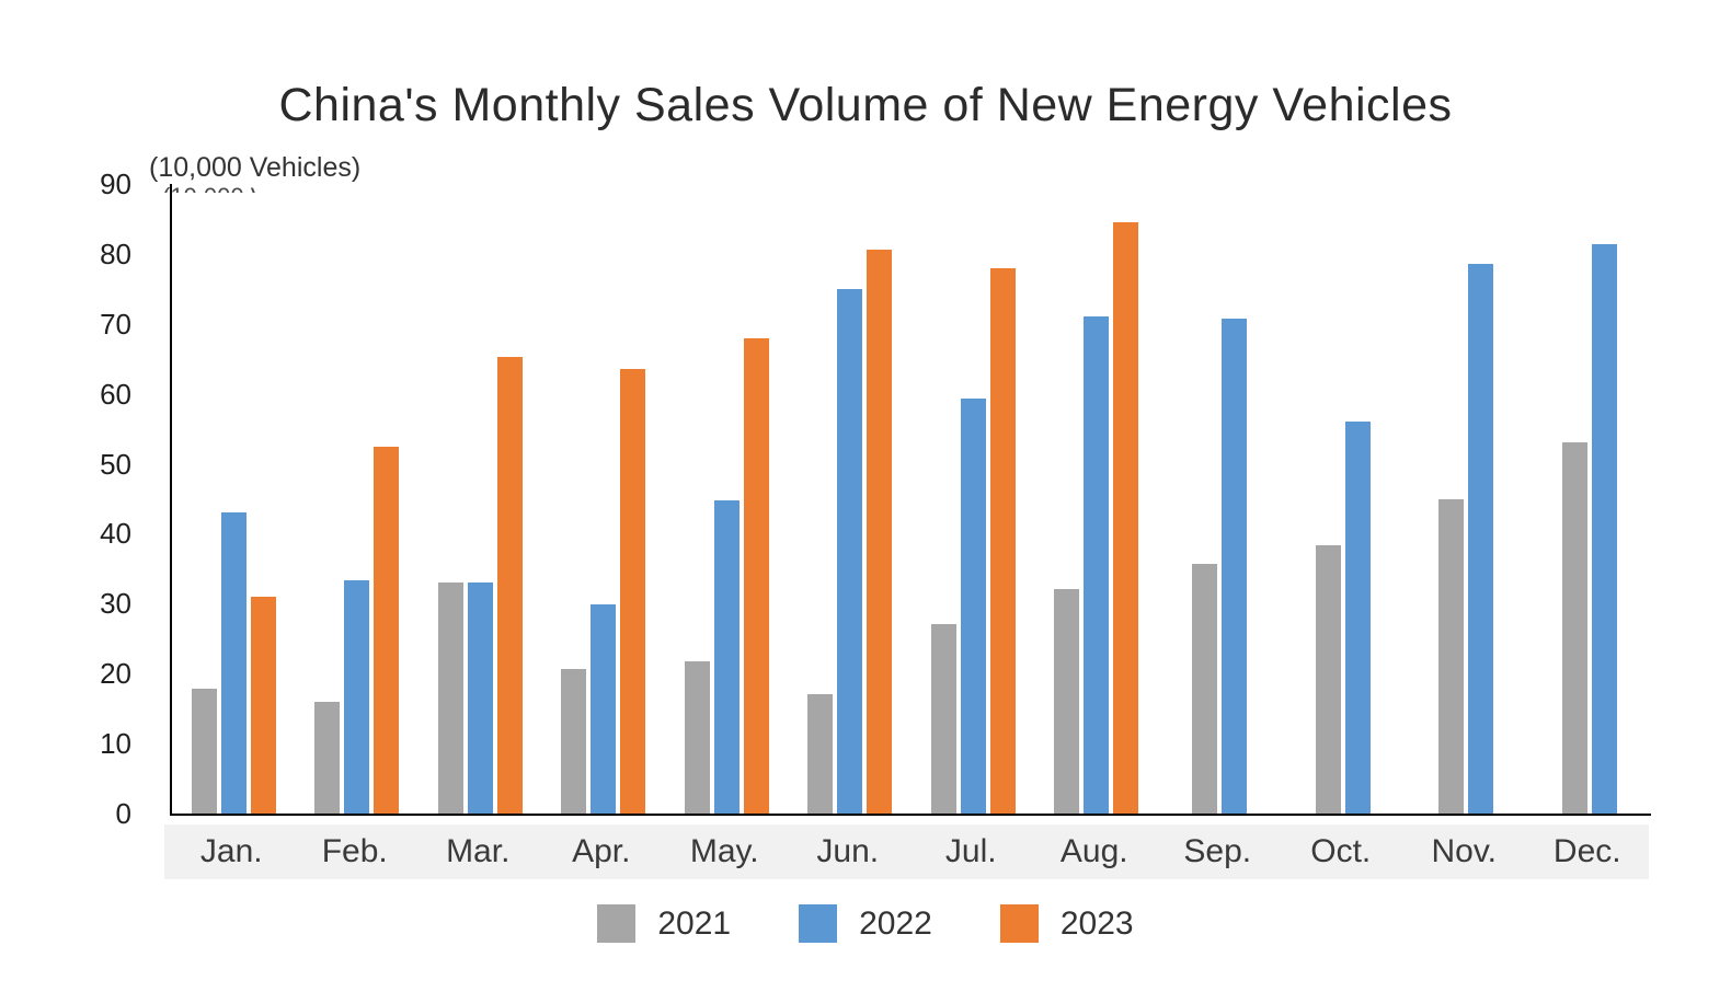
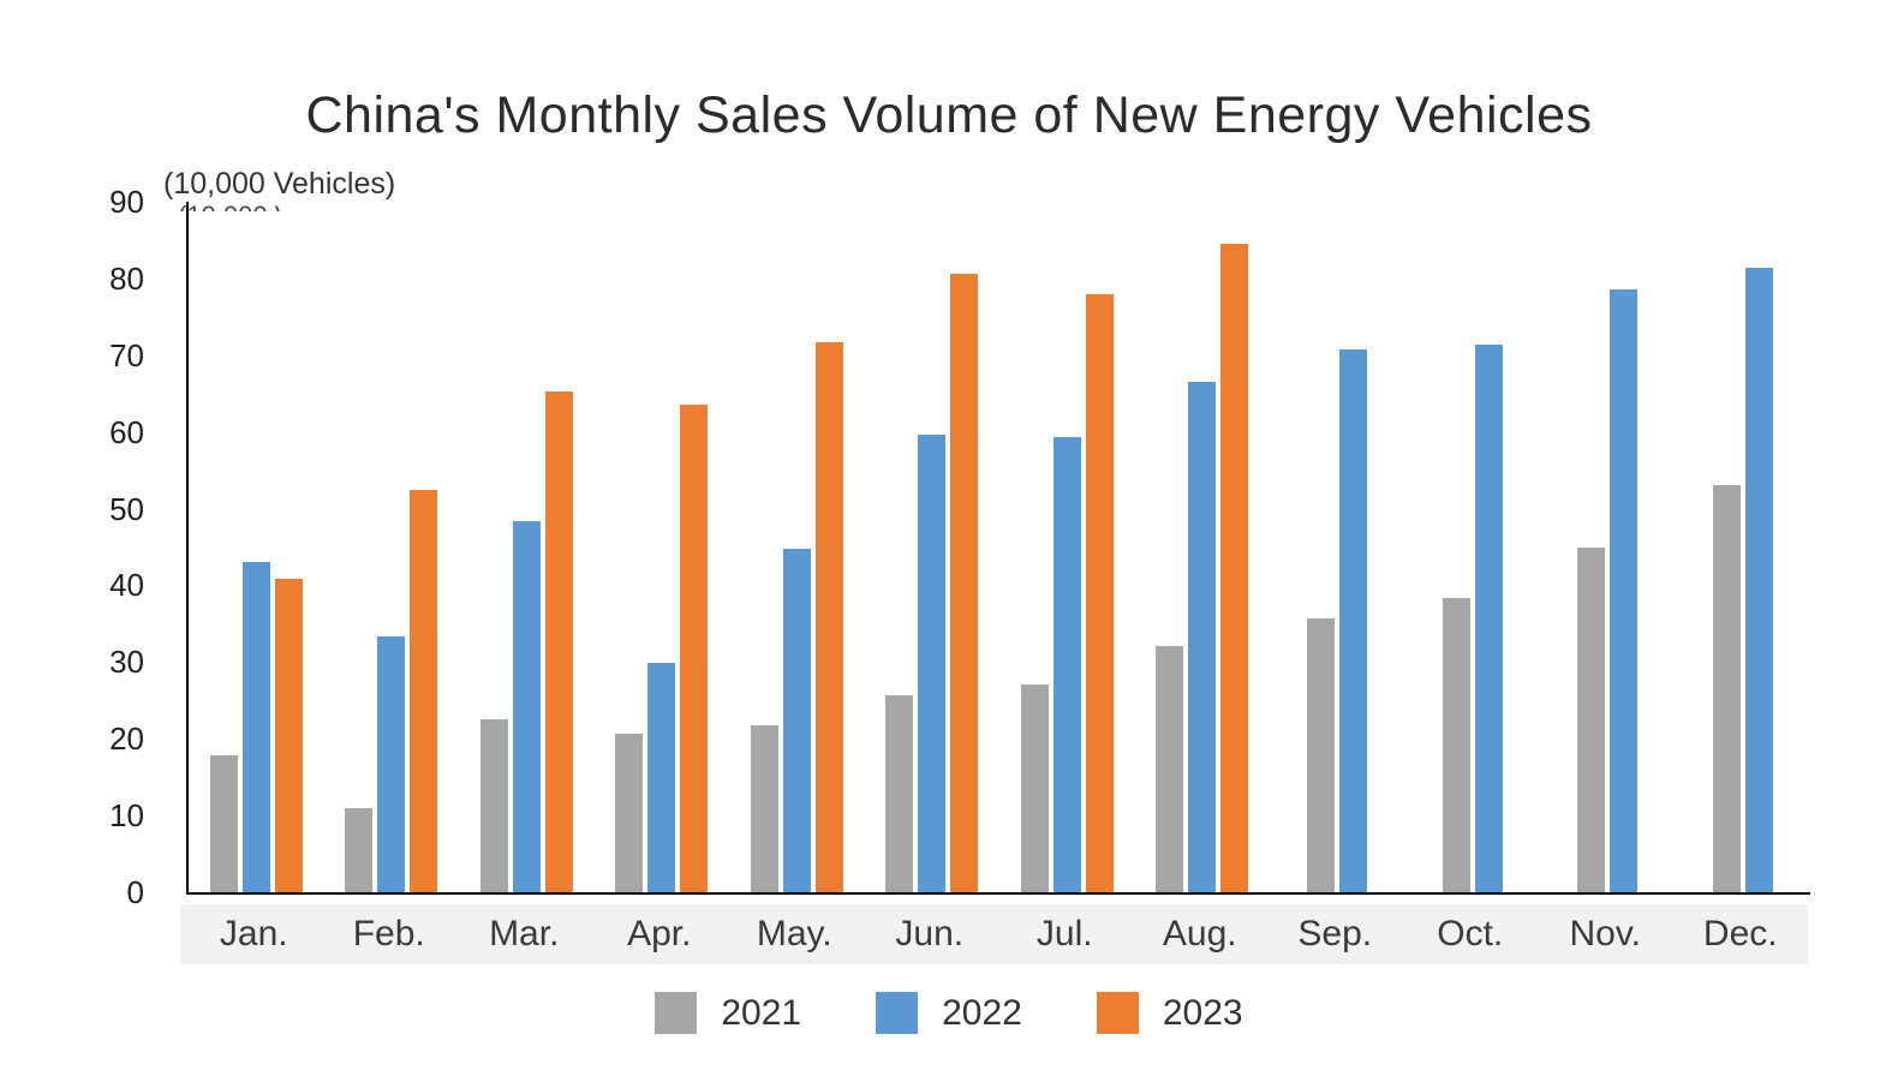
2023/Jan.: 31 -> 41
2021/Feb.: 16 -> 11
2021/Mar.: 33 -> 23
2022/Mar.: 33 -> 48
2023/May.: 68 -> 72
2021/Jun.: 17 -> 26
2022/Jun.: 75 -> 60
2022/Aug.: 71 -> 67
2022/Oct.: 56 -> 71
